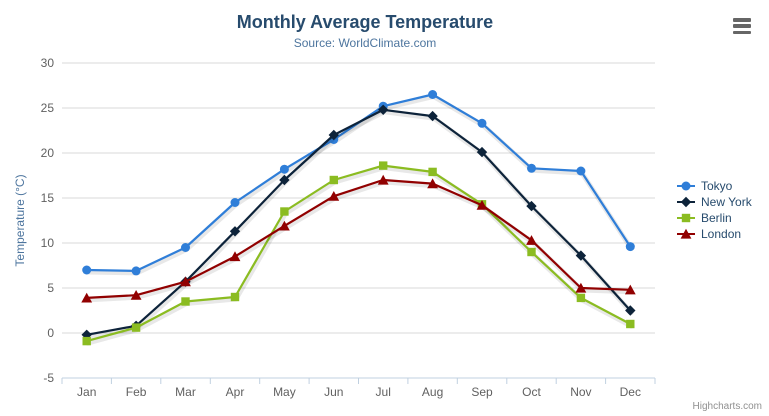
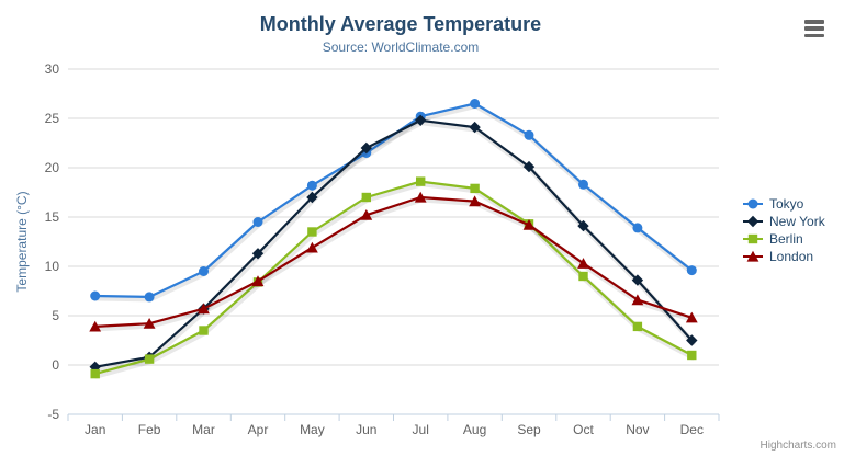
Berlin/Apr: 4 -> 8
Tokyo/Nov: 18 -> 14
London/Nov: 5 -> 7
